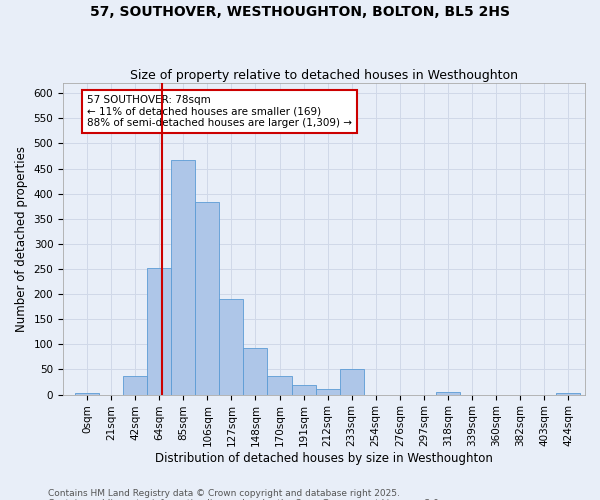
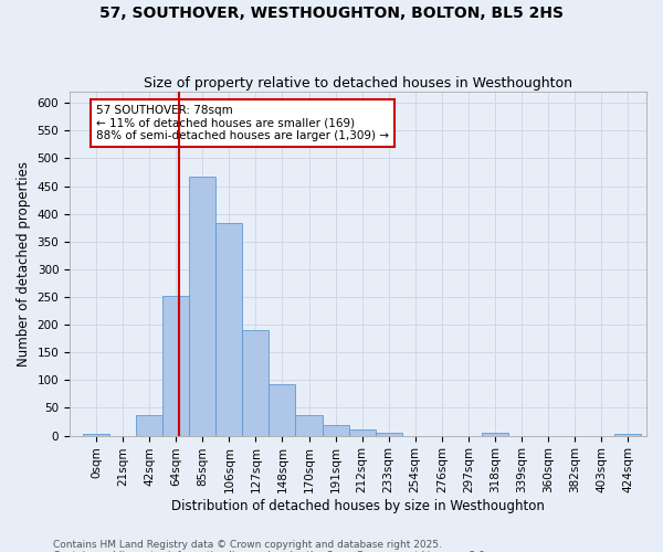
233sqm: 50 -> 5
